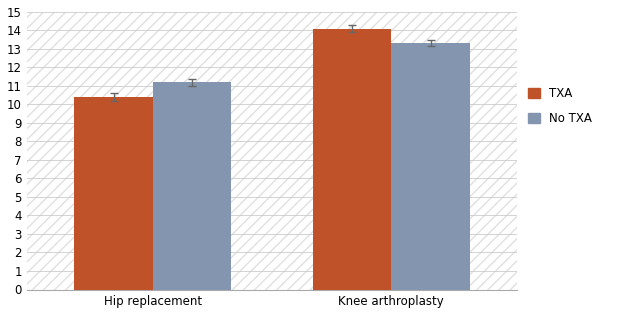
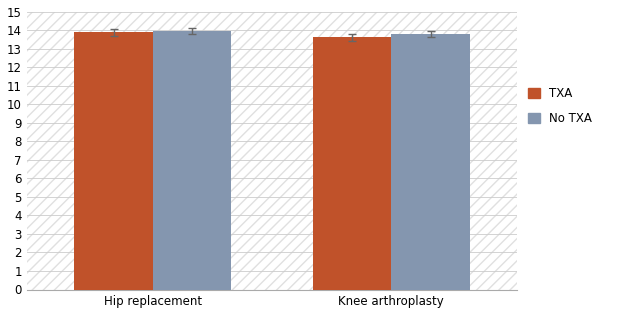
TXA/Hip replacement: 10.4 -> 13.9
No TXA/Hip replacement: 11.2 -> 14.0
TXA/Knee arthroplasty: 14.1 -> 13.6
No TXA/Knee arthroplasty: 13.3 -> 13.8
